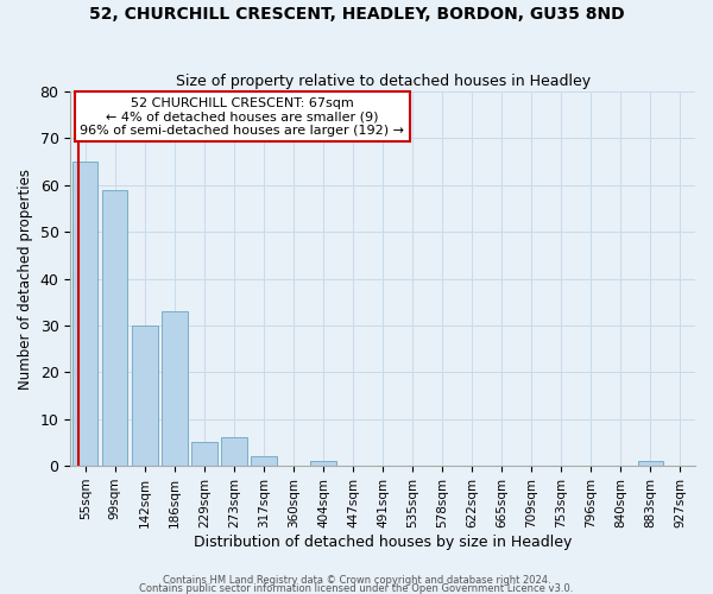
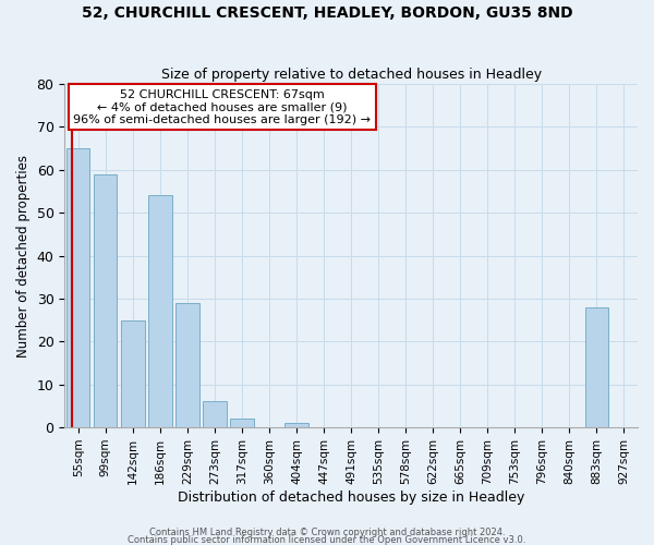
142sqm: 30 -> 25
186sqm: 33 -> 54
229sqm: 5 -> 29
883sqm: 1 -> 28
